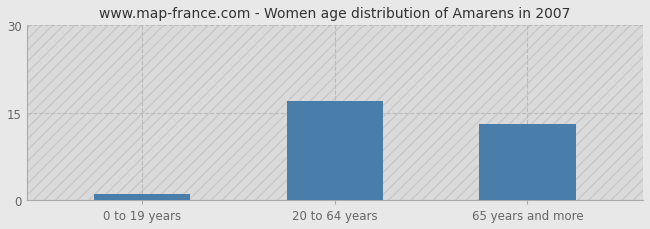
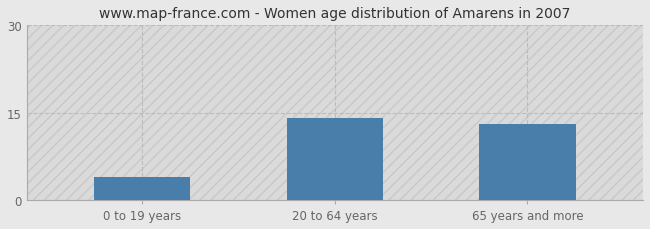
0 to 19 years: 1 -> 4
20 to 64 years: 17 -> 14
